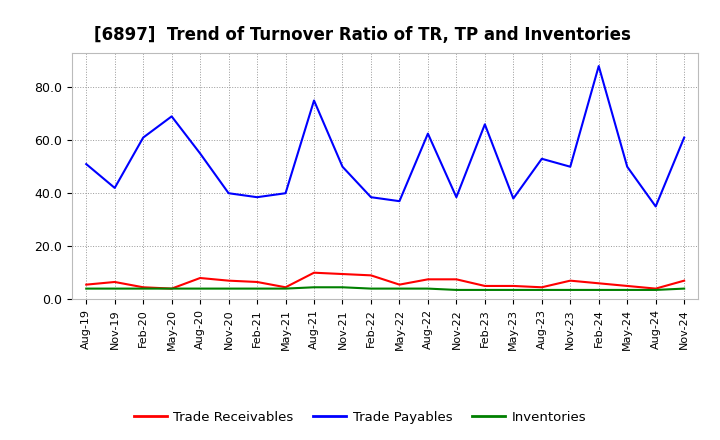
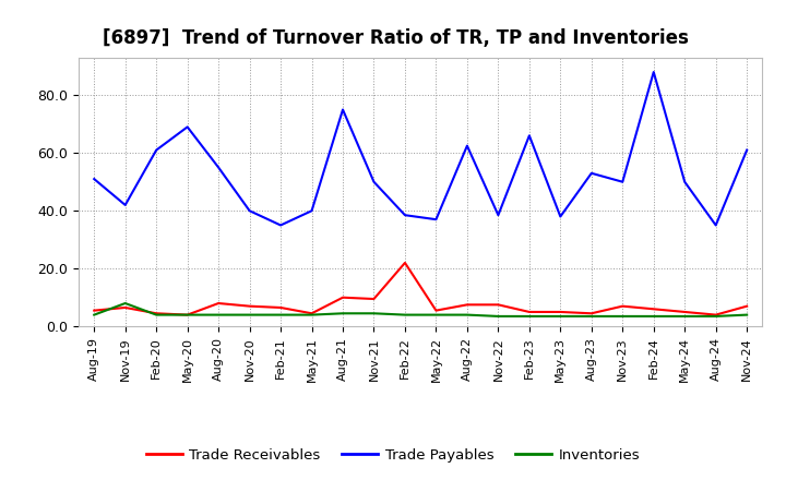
Inventories/Nov-19: 4.0 -> 8.0
Trade Payables/Feb-21: 38.5 -> 35.0
Trade Receivables/Feb-22: 9.0 -> 22.0
